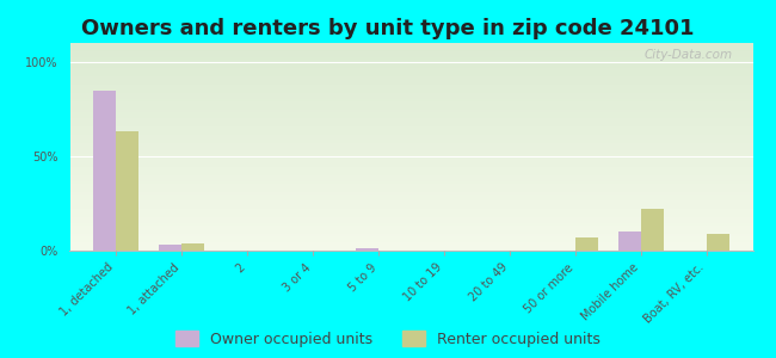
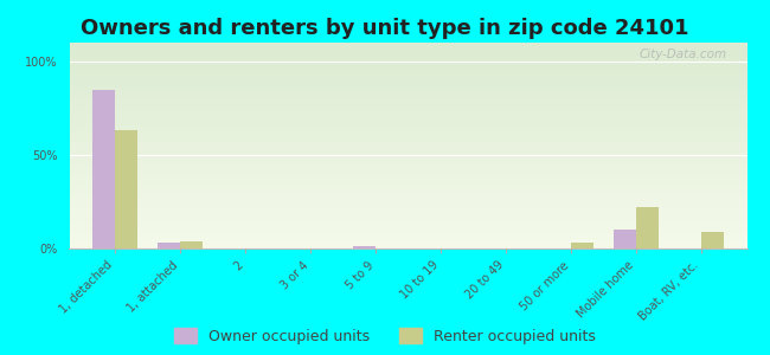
Renter occupied units/50 or more: 7% -> 3%
